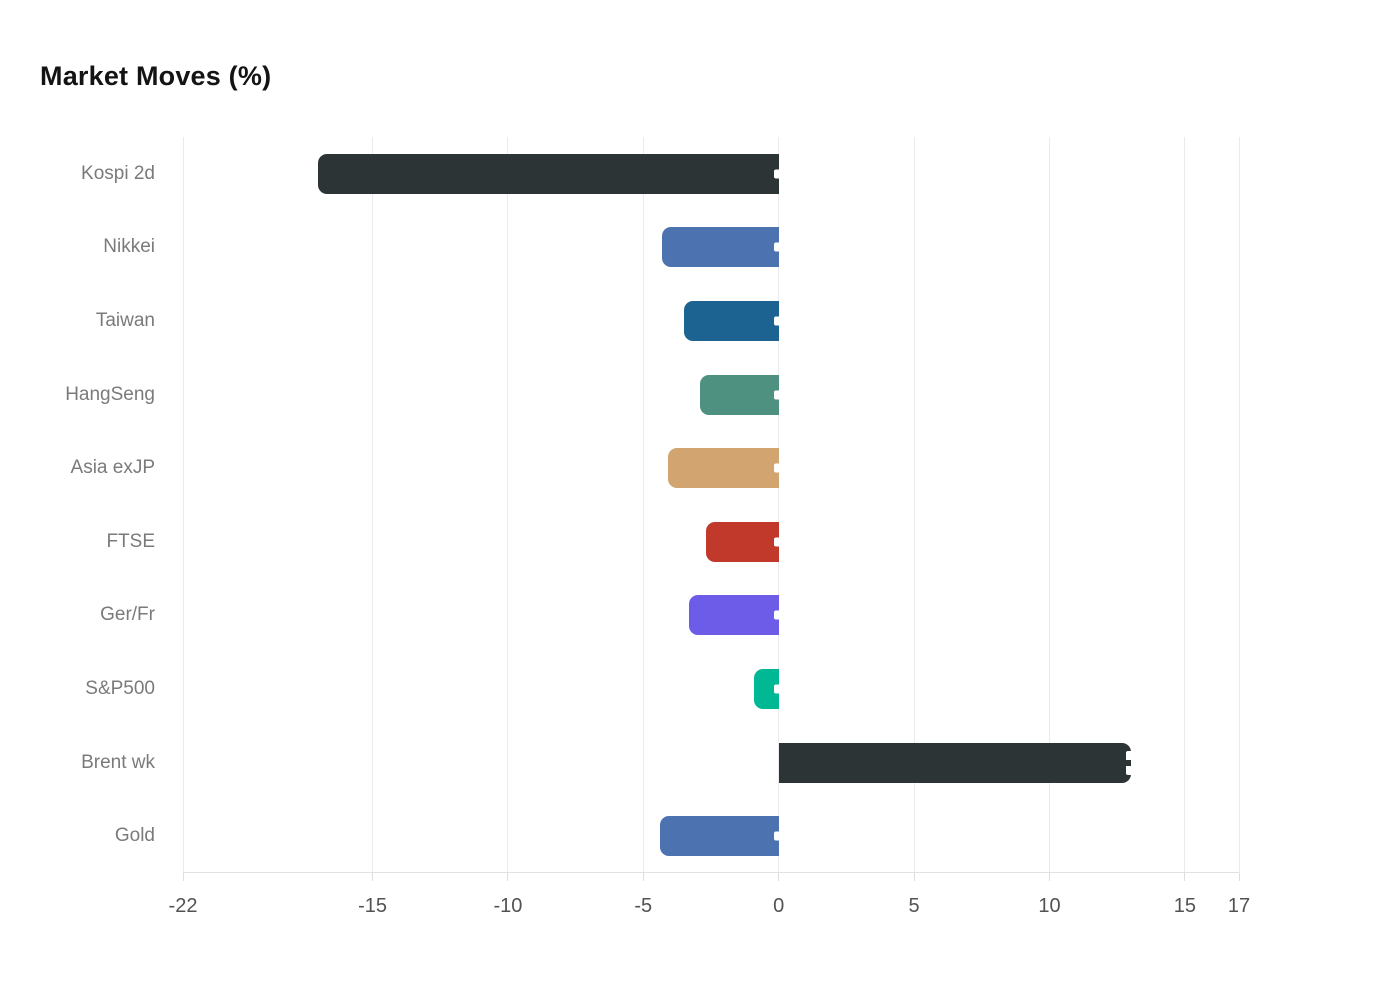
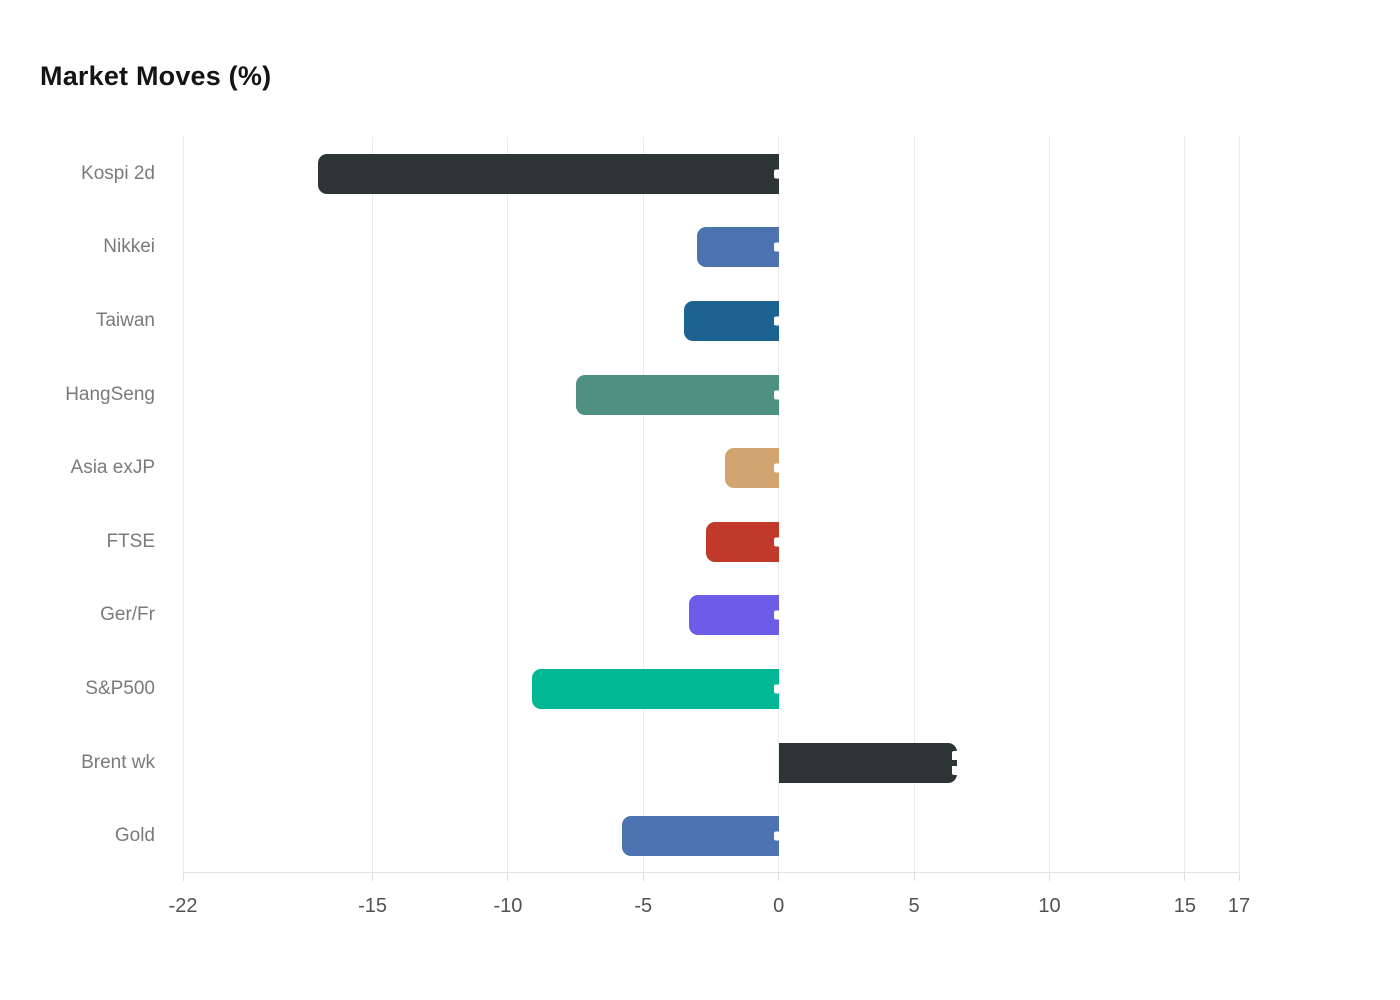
Nikkei: -4.3 -> -3.0
HangSeng: -2.9 -> -7.5
Asia exJP: -4.1 -> -2.0
S&P500: -0.9 -> -9.1
Brent wk: 13.0 -> 6.6
Gold: -4.4 -> -5.8
